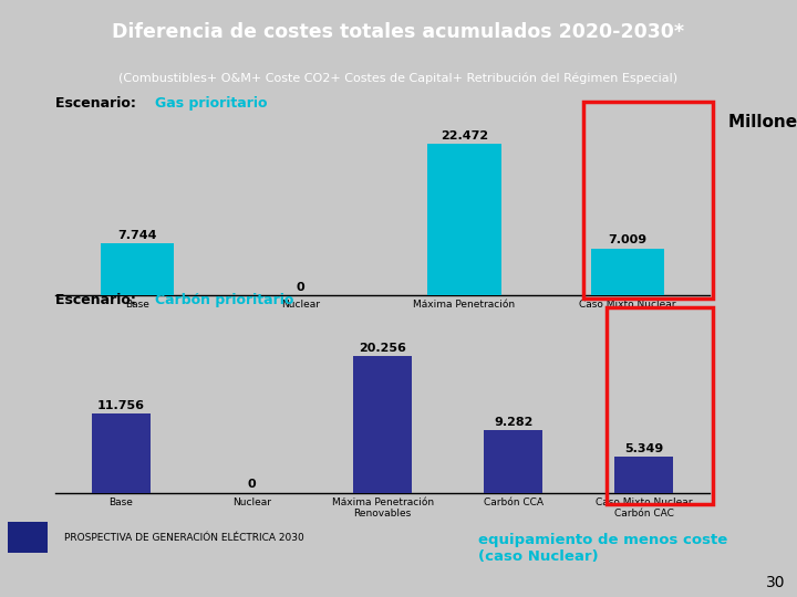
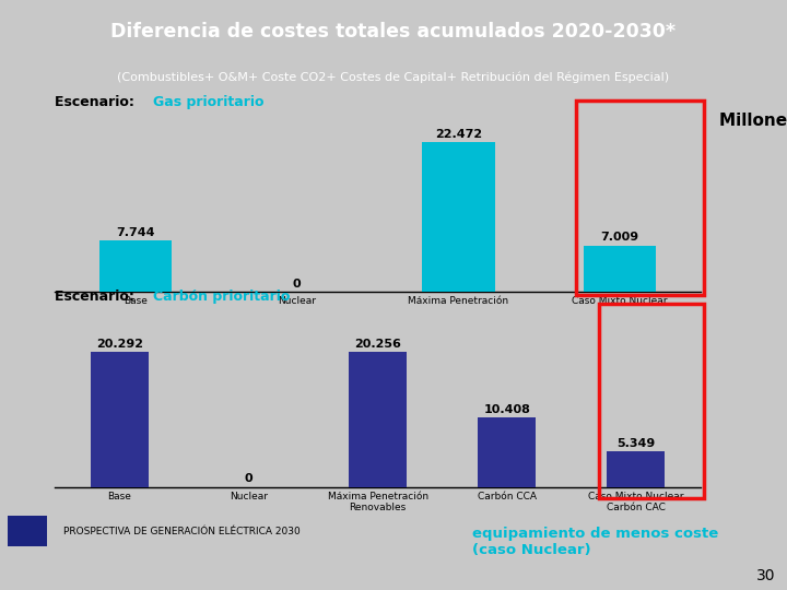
Base: 11.756 -> 20.292
Carbón CCA: 9.282 -> 10.408
